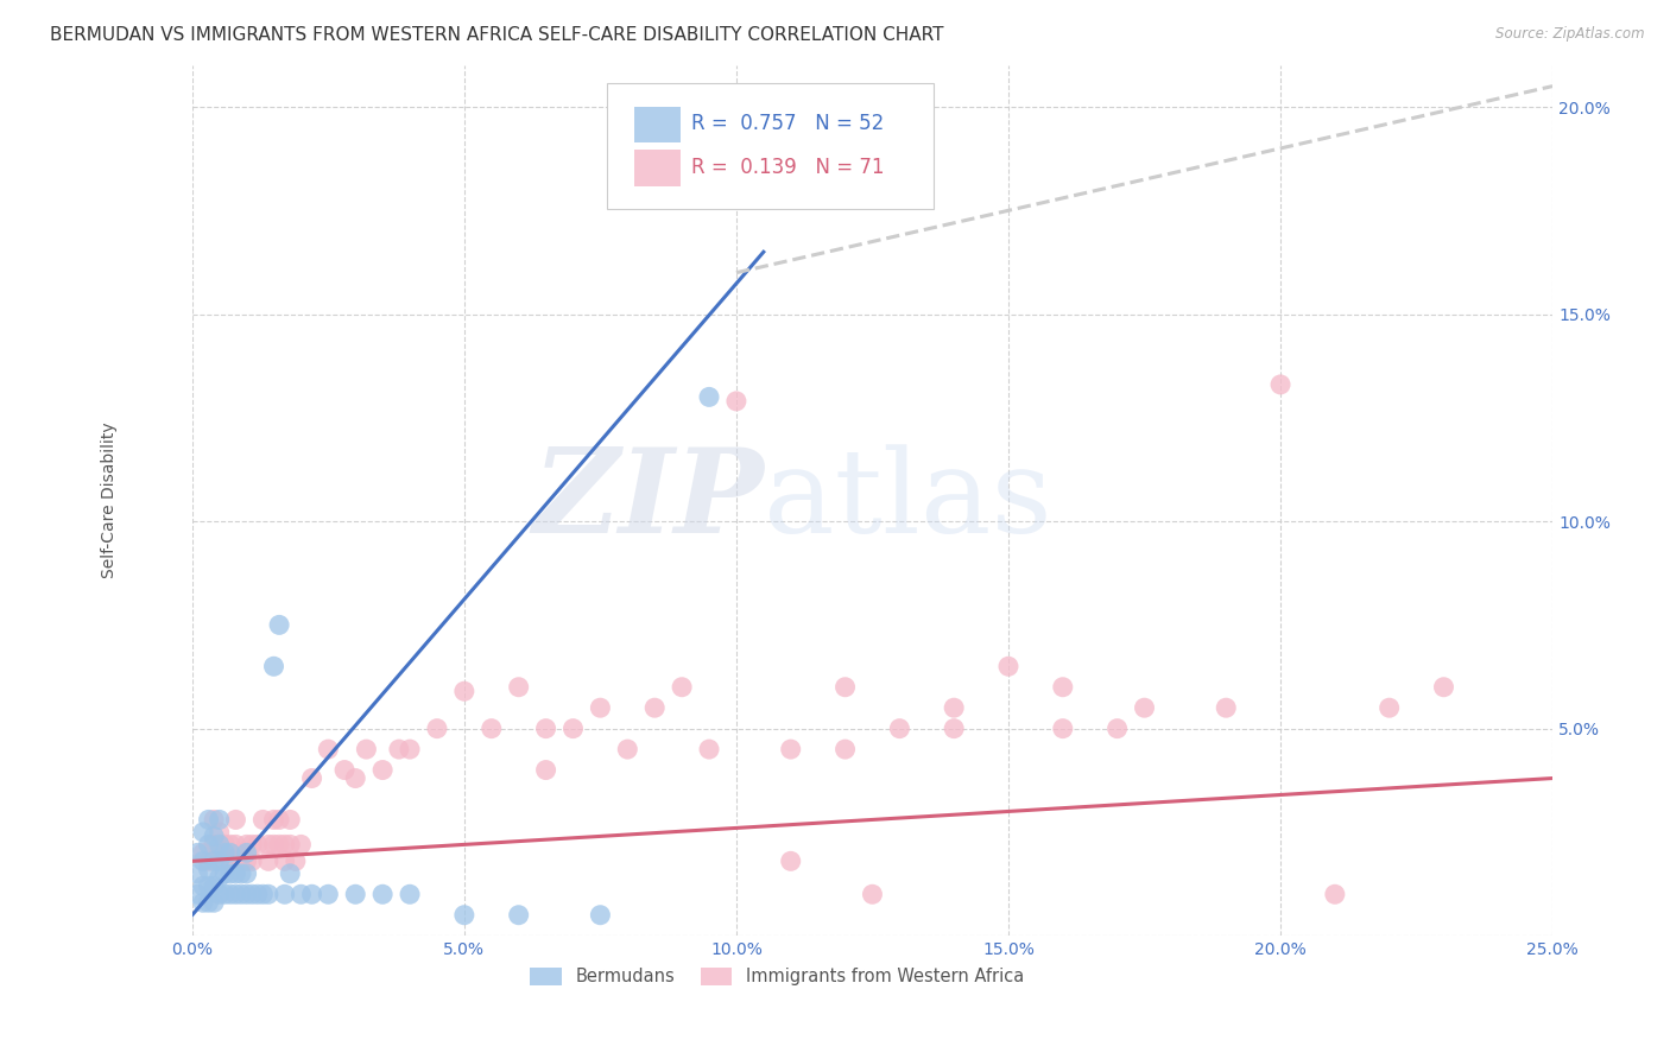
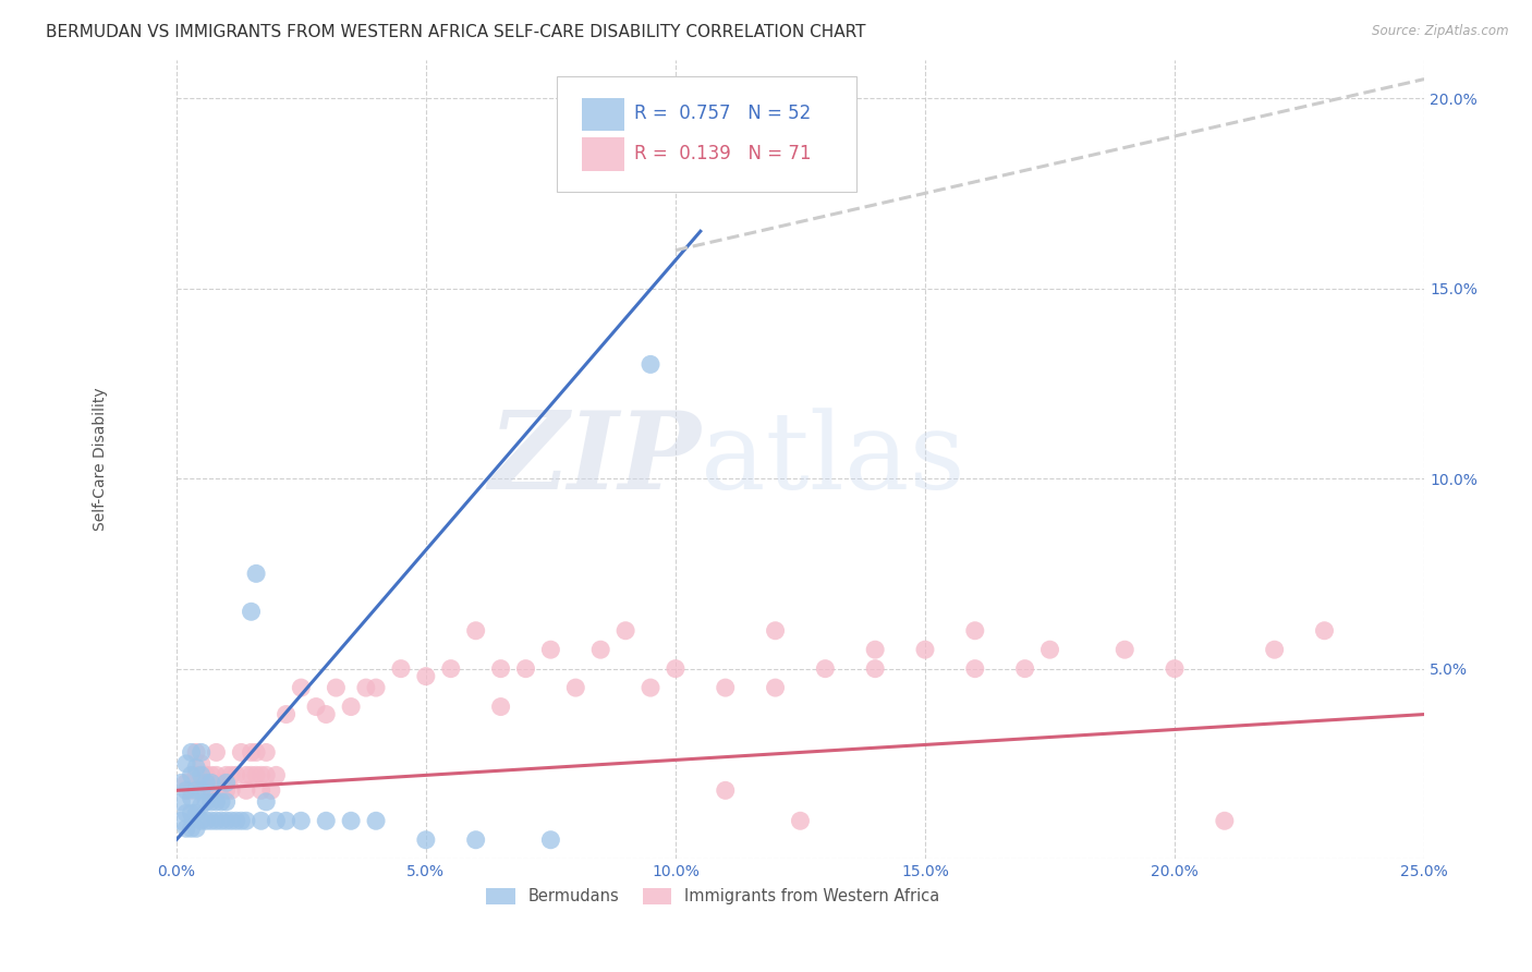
Immigrants from Western Africa/5.0%: 5.9% -> 4.8%
Immigrants from Western Africa/10.0%: 12.9% -> 5.0%
Immigrants from Western Africa/15.0%: 6.5% -> 5.5%
Immigrants from Western Africa/20.0%: 13.3% -> 5.0%
